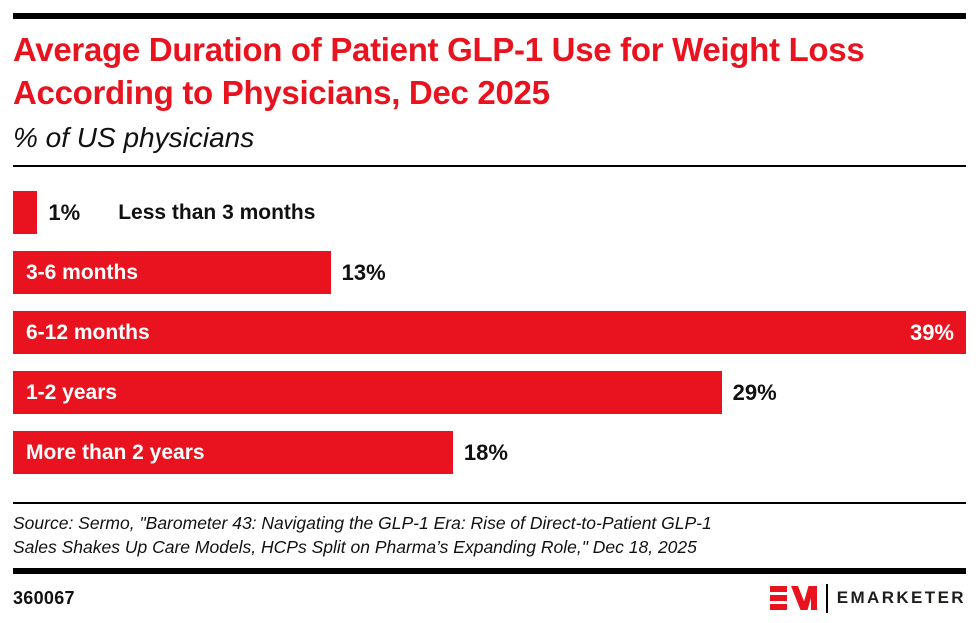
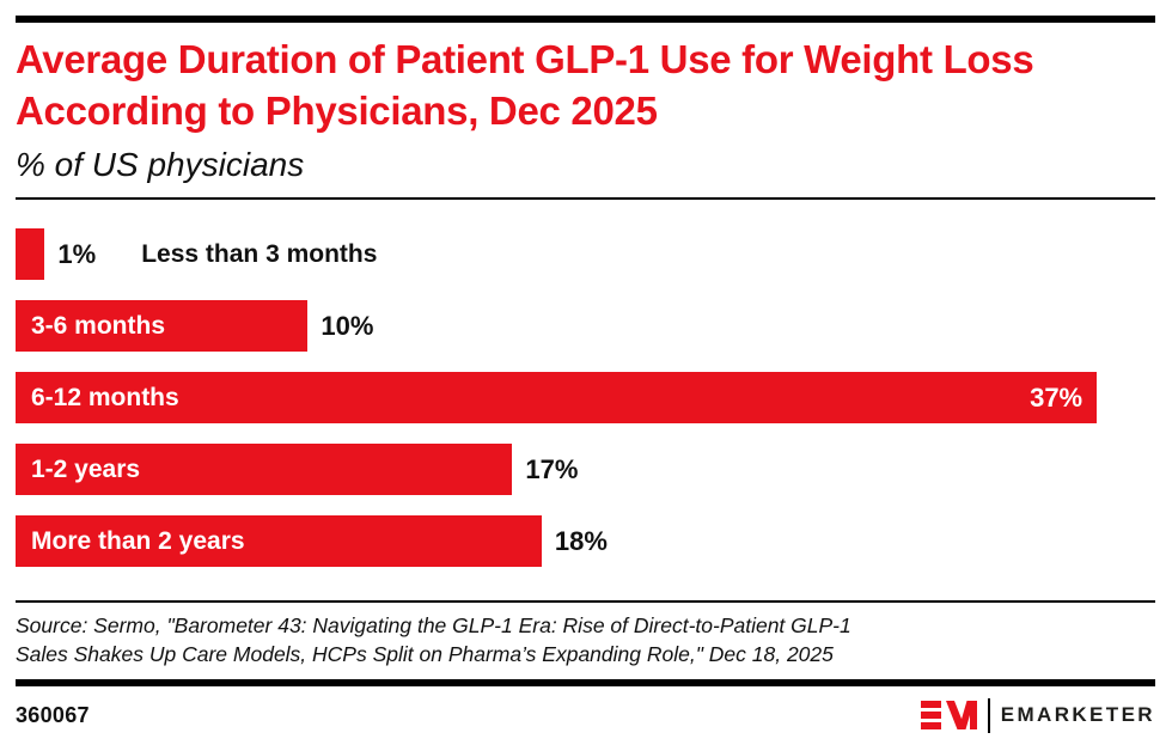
3-6 months: 13% -> 10%
6-12 months: 39% -> 37%
1-2 years: 29% -> 17%
